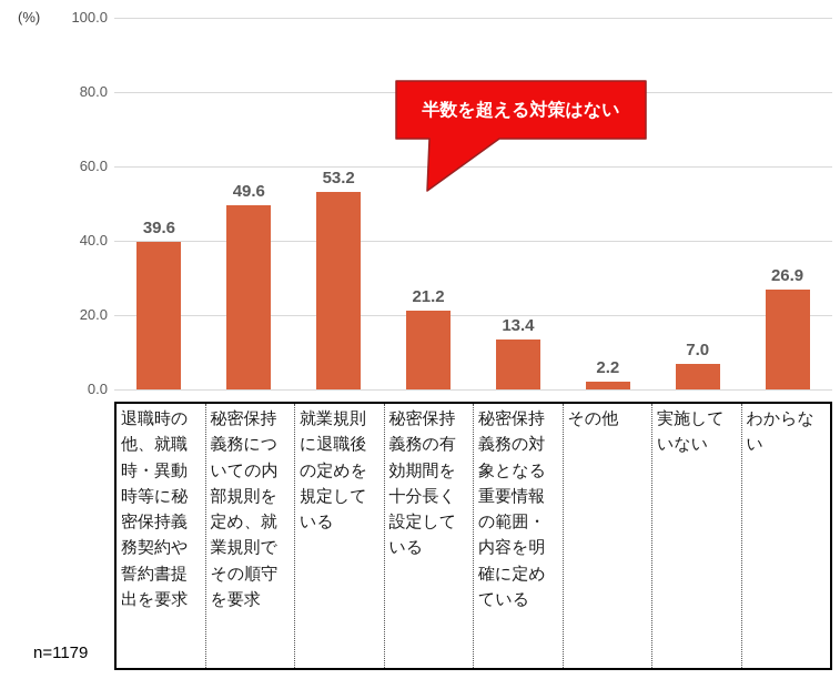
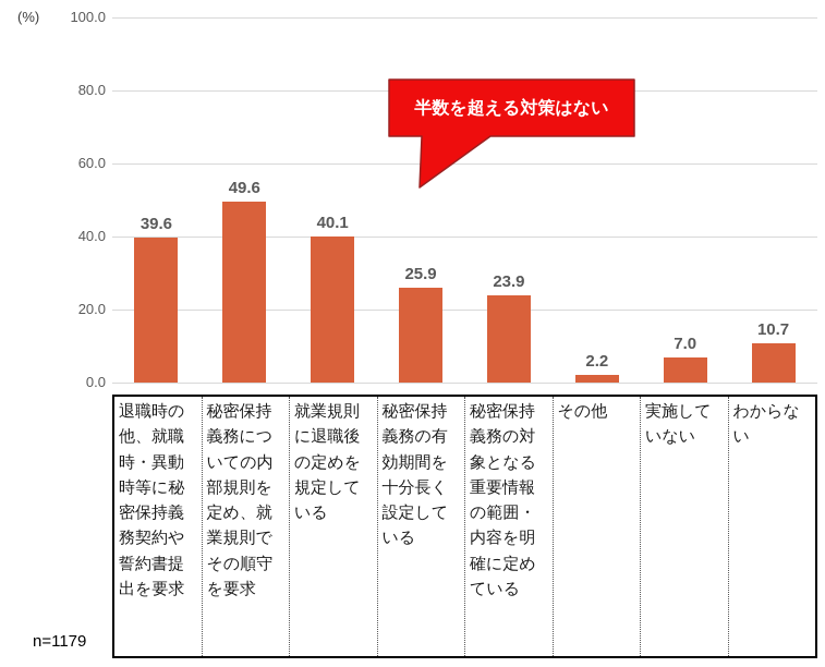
就業規則に退職後の定めを規定している: 53.2 -> 40.1
秘密保持義務の有効期間を十分長く設定している: 21.2 -> 25.9
秘密保持義務の対象となる重要情報の範囲・内容を明確に定めている: 13.4 -> 23.9
わからない: 26.9 -> 10.7
